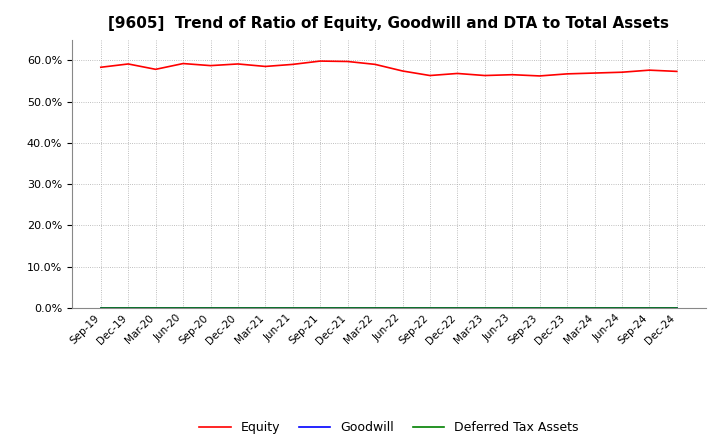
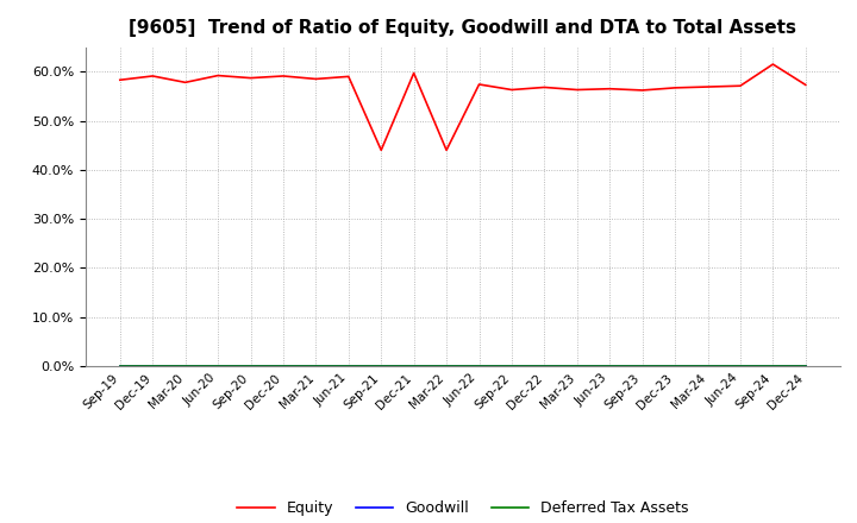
Equity/Sep-21: 59.8% -> 44.0%
Equity/Mar-22: 59.0% -> 44.0%
Equity/Sep-24: 57.6% -> 61.5%
